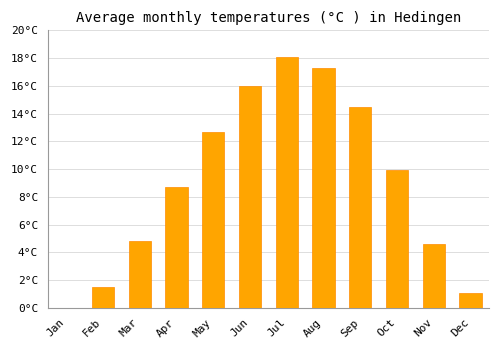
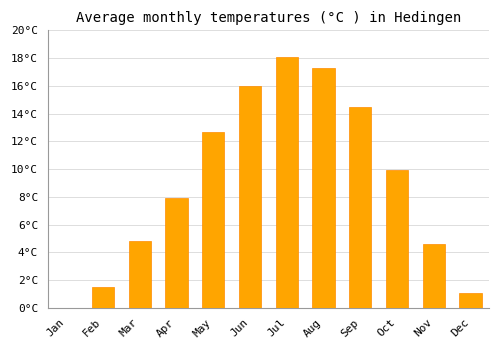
Apr: 8.7°C -> 7.9°C
